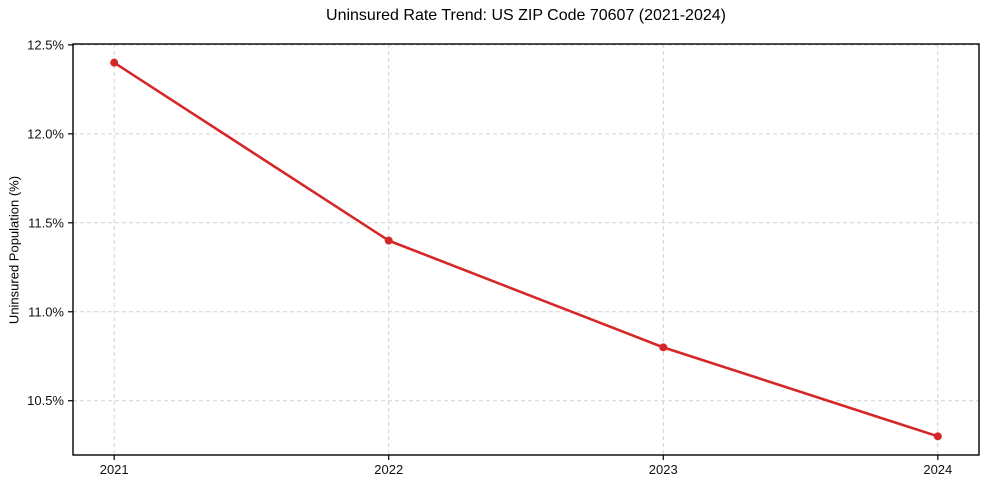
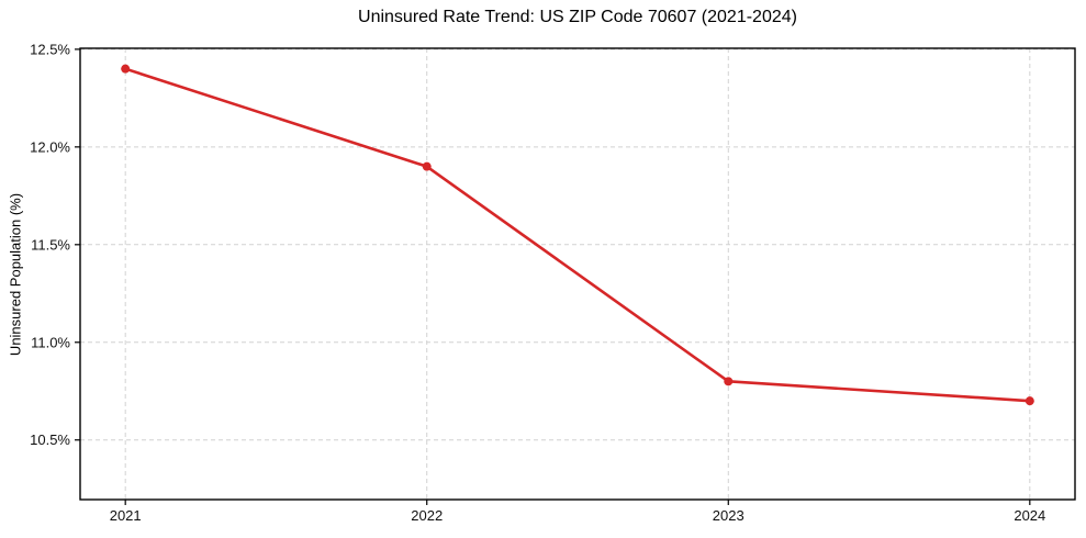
2022: 11.4% -> 11.9%
2024: 10.3% -> 10.7%
